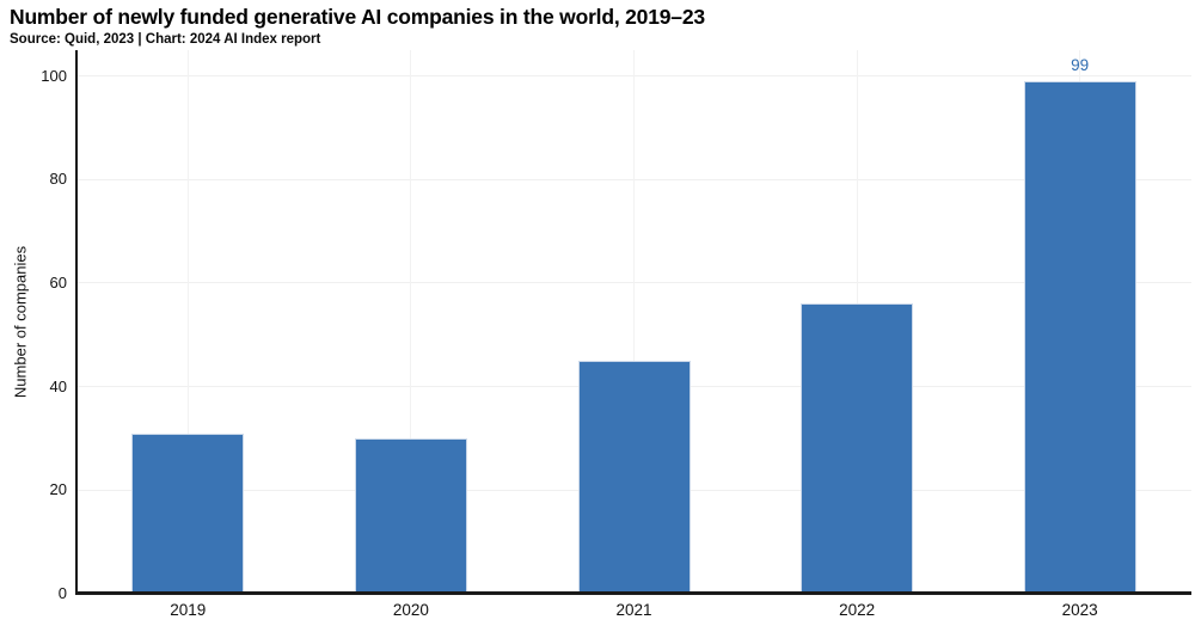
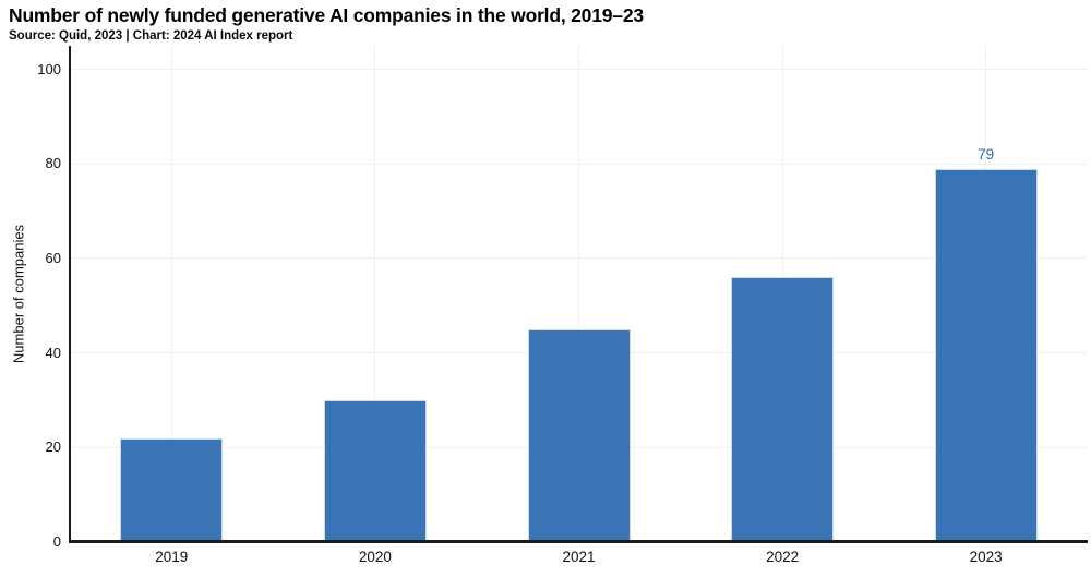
2019: 31 -> 22
2023: 99 -> 79
